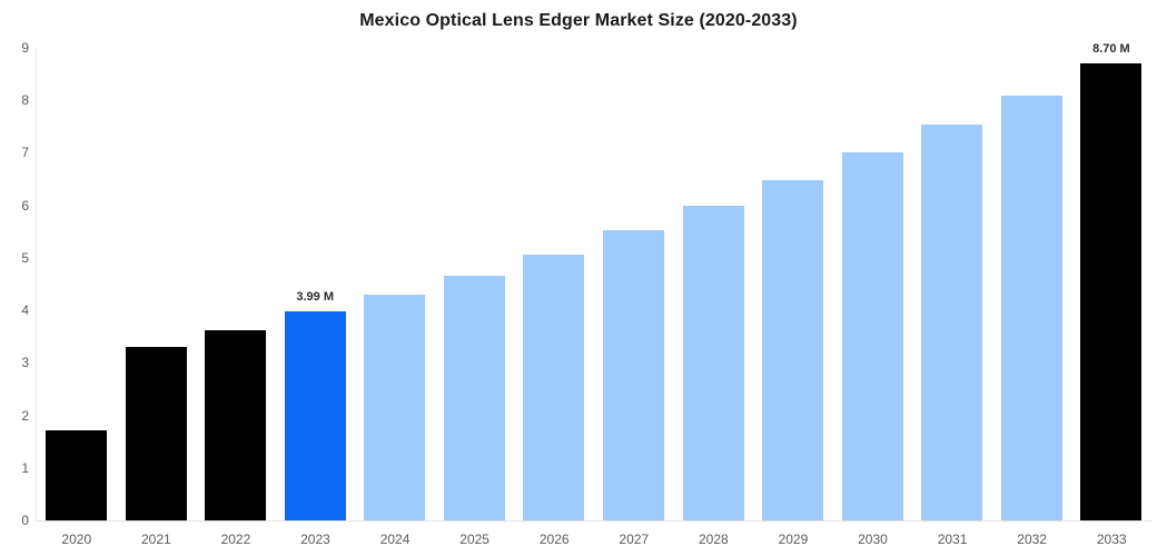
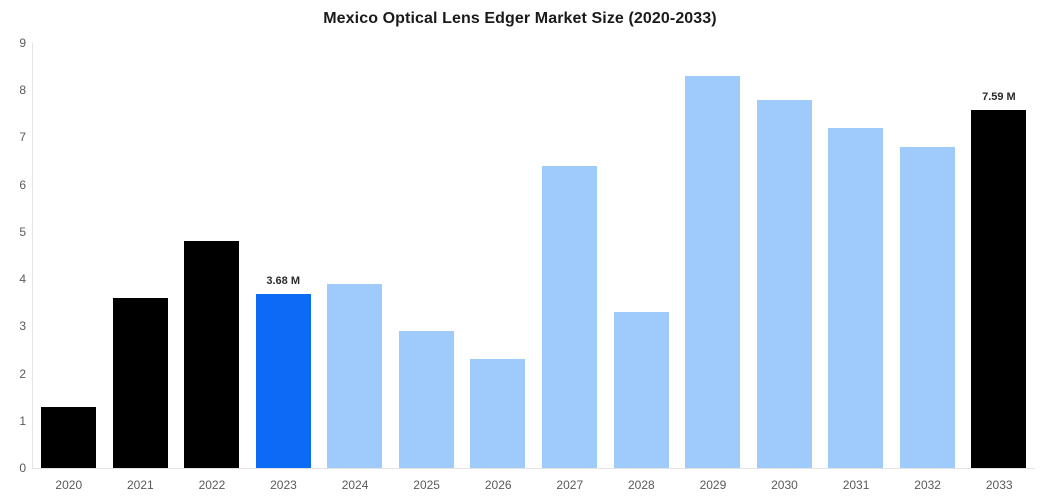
2020: 1.7 -> 1.3
2021: 3.3 -> 3.6
2022: 3.6 -> 4.8
2023: 3.99 -> 3.68
2024: 4.3 -> 3.9
2025: 4.7 -> 2.9
2026: 5.1 -> 2.3
2027: 5.5 -> 6.4
2028: 6.0 -> 3.3
2029: 6.5 -> 8.3
2030: 7.0 -> 7.8
2031: 7.5 -> 7.2
2032: 8.1 -> 6.8
2033: 8.70 -> 7.59
